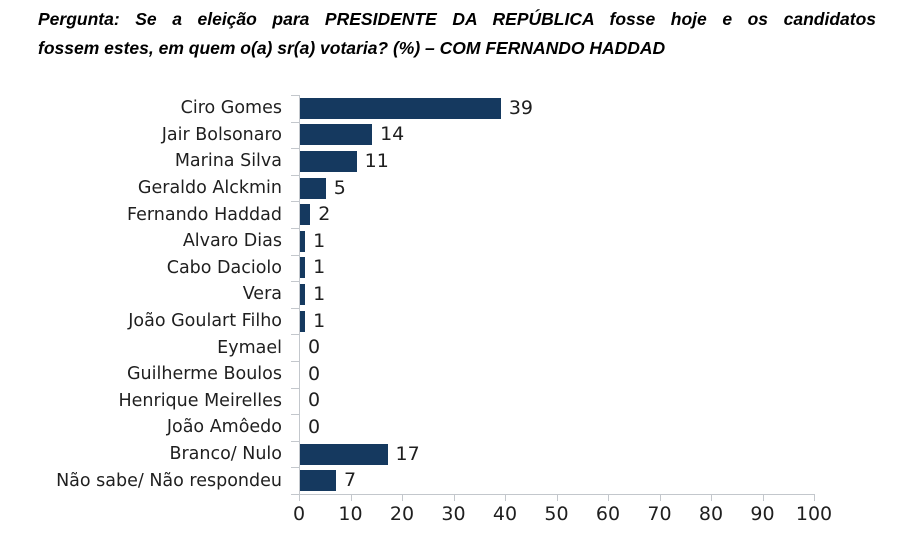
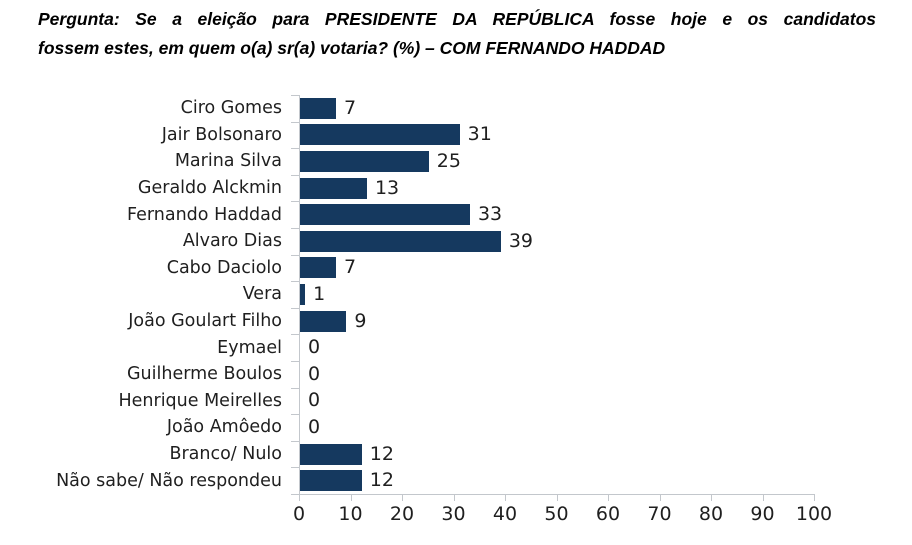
Ciro Gomes: 39 -> 7
Jair Bolsonaro: 14 -> 31
Marina Silva: 11 -> 25
Geraldo Alckmin: 5 -> 13
Fernando Haddad: 2 -> 33
Alvaro Dias: 1 -> 39
Cabo Daciolo: 1 -> 7
João Goulart Filho: 1 -> 9
Branco/ Nulo: 17 -> 12
Não sabe/ Não respondeu: 7 -> 12
